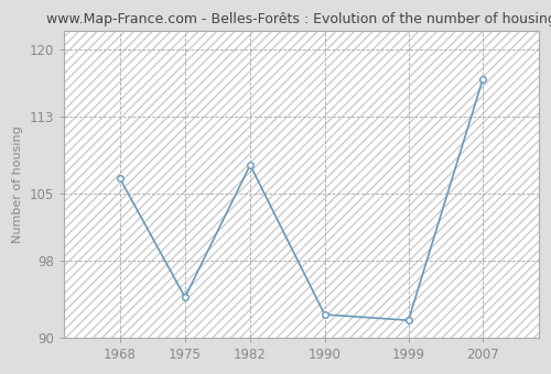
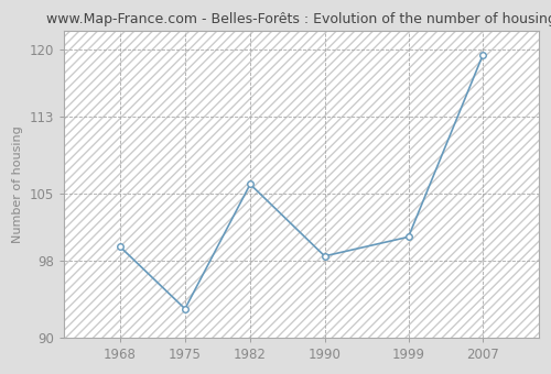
1968: 106.6 -> 99.5
1975: 94.2 -> 93.0
1982: 108.0 -> 106.0
1990: 92.4 -> 98.5
1999: 91.8 -> 100.5
2007: 117.0 -> 119.5
